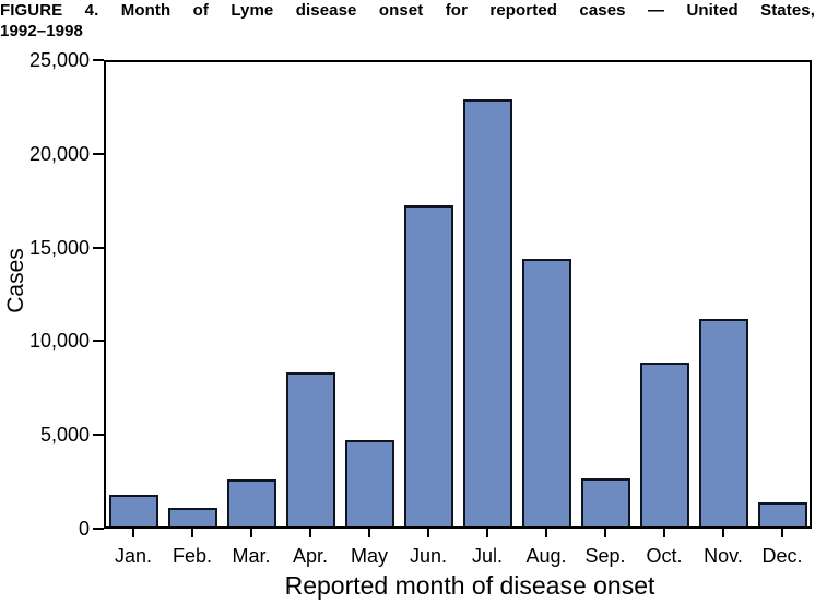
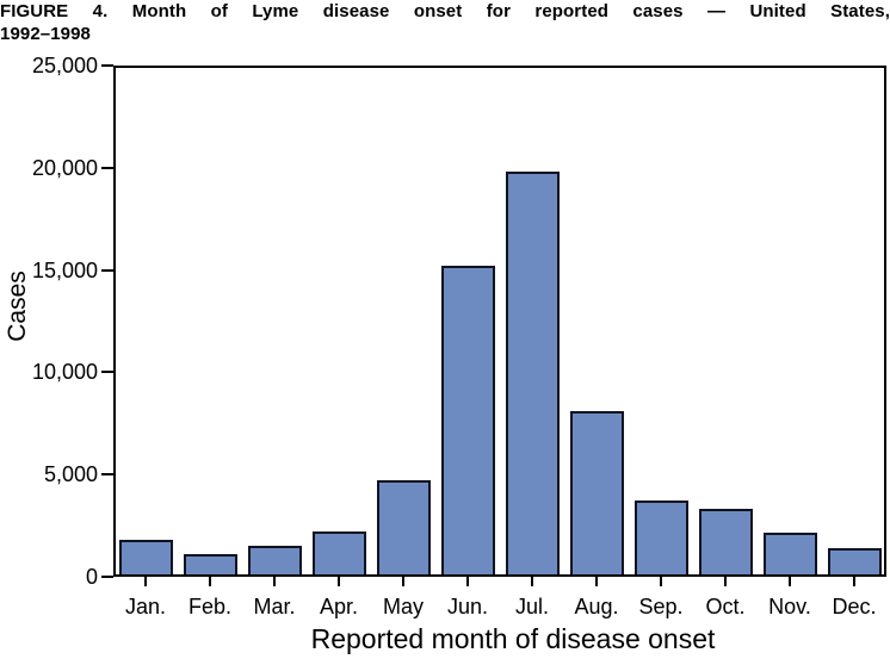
Mar.: 2500 -> 1400
Apr.: 8300 -> 2100
Jun.: 17300 -> 15200
Jul.: 23000 -> 19900
Aug.: 14400 -> 8000
Sep.: 2600 -> 3600
Oct.: 8800 -> 3200
Nov.: 11200 -> 2000
